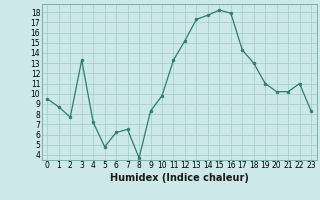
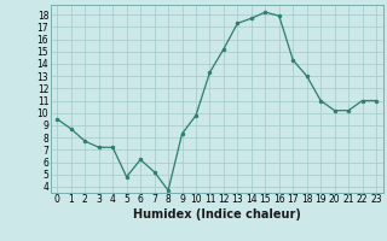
3: 13.3 -> 7.2
7: 6.5 -> 5.2
23: 8.3 -> 11.0
